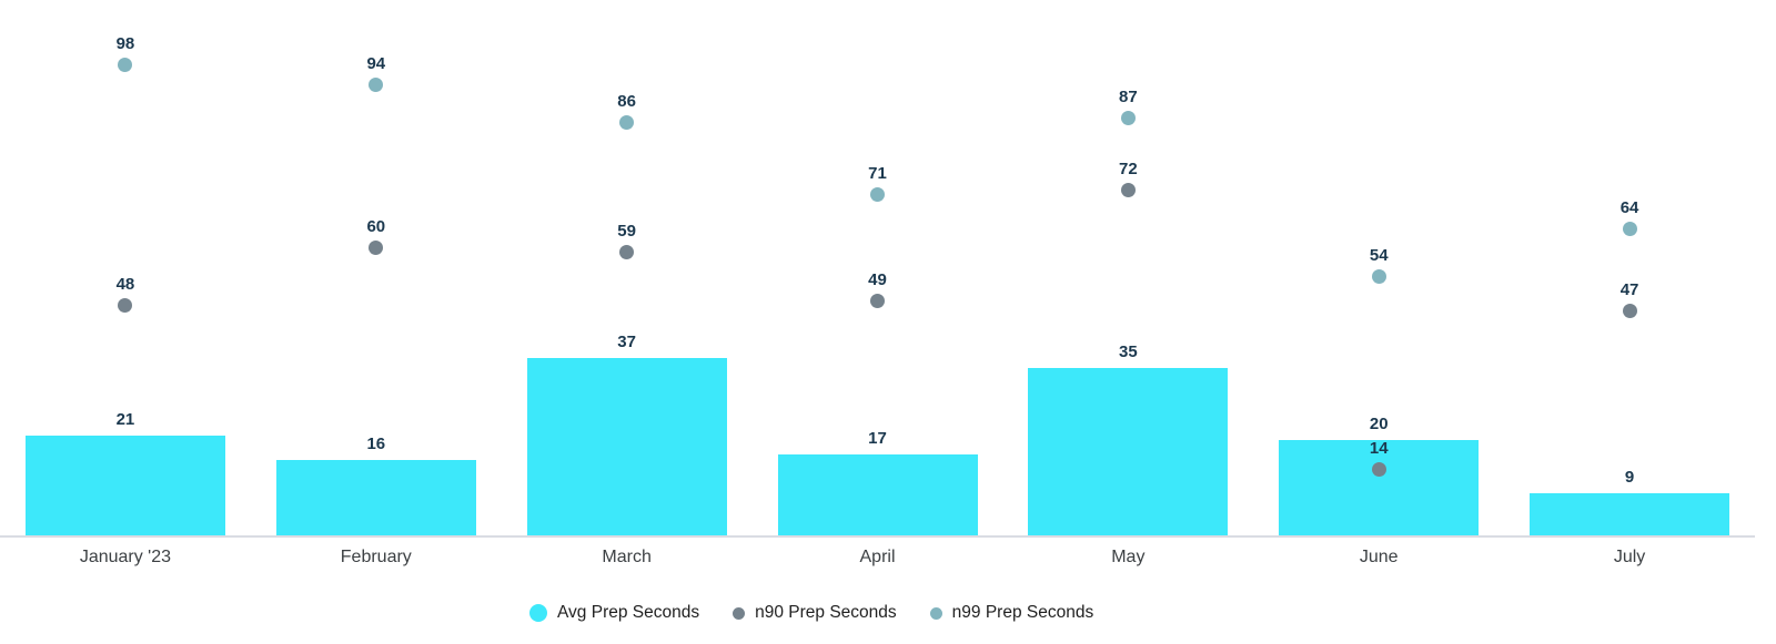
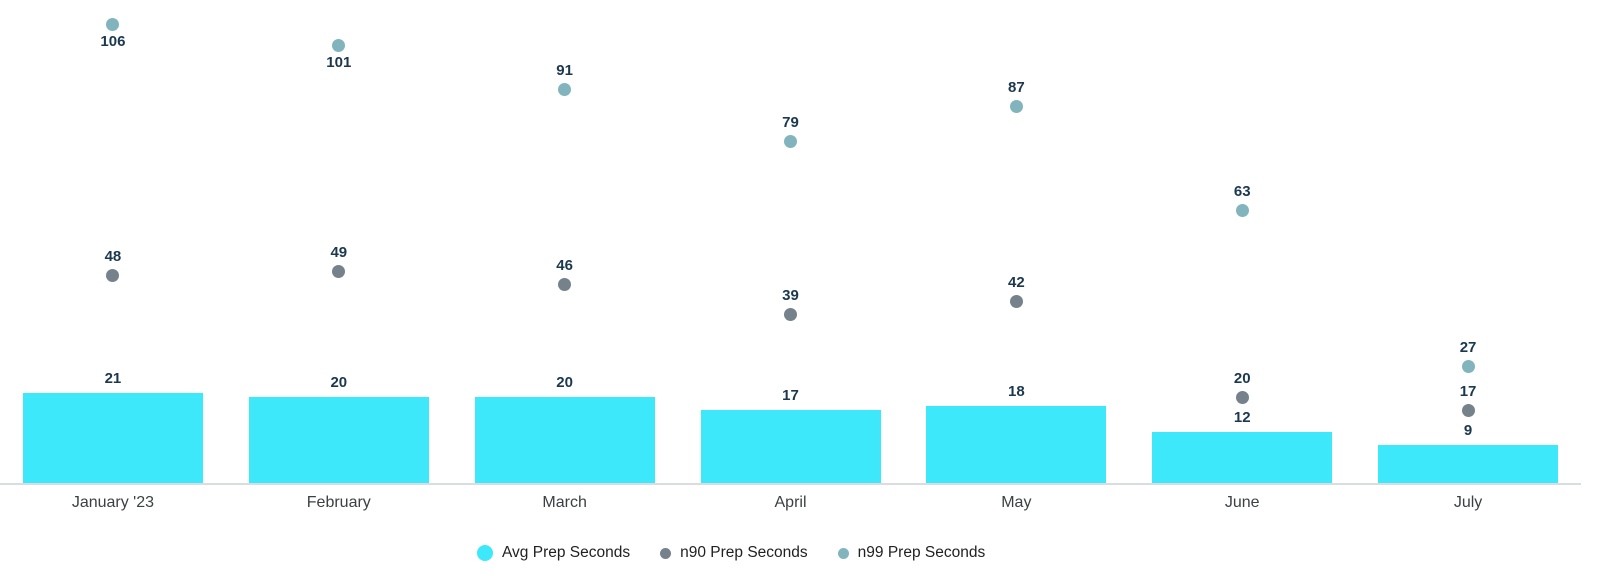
n99 Prep Seconds/January '23: 98 -> 106
Avg Prep Seconds/February: 16 -> 20
n90 Prep Seconds/February: 60 -> 49
n99 Prep Seconds/February: 94 -> 101
Avg Prep Seconds/March: 37 -> 20
n90 Prep Seconds/March: 59 -> 46
n99 Prep Seconds/March: 86 -> 91
n90 Prep Seconds/April: 49 -> 39
n99 Prep Seconds/April: 71 -> 79
Avg Prep Seconds/May: 35 -> 18
n90 Prep Seconds/May: 72 -> 42
Avg Prep Seconds/June: 20 -> 12
n90 Prep Seconds/June: 14 -> 20
n99 Prep Seconds/June: 54 -> 63
n90 Prep Seconds/July: 47 -> 17
n99 Prep Seconds/July: 64 -> 27
